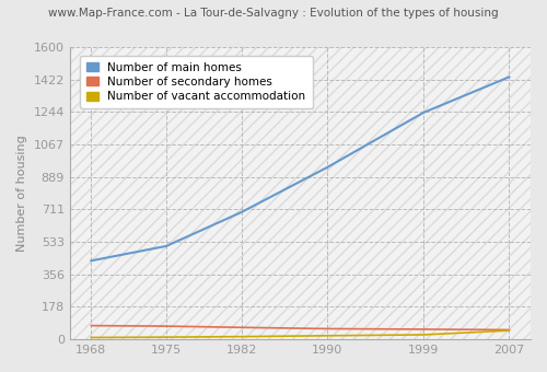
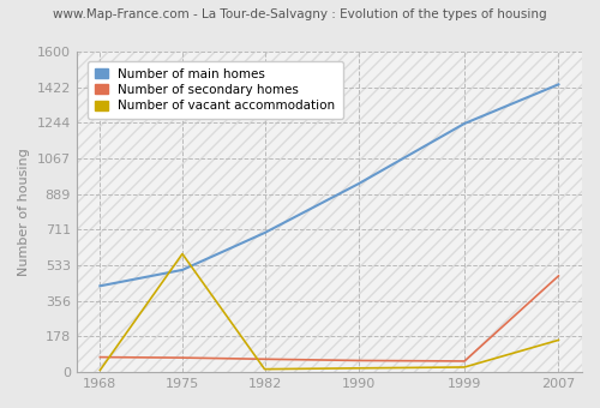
Number of vacant accommodation/1975: 10 -> 590
Number of secondary homes/2007: 50 -> 480
Number of vacant accommodation/2007: 50 -> 160
